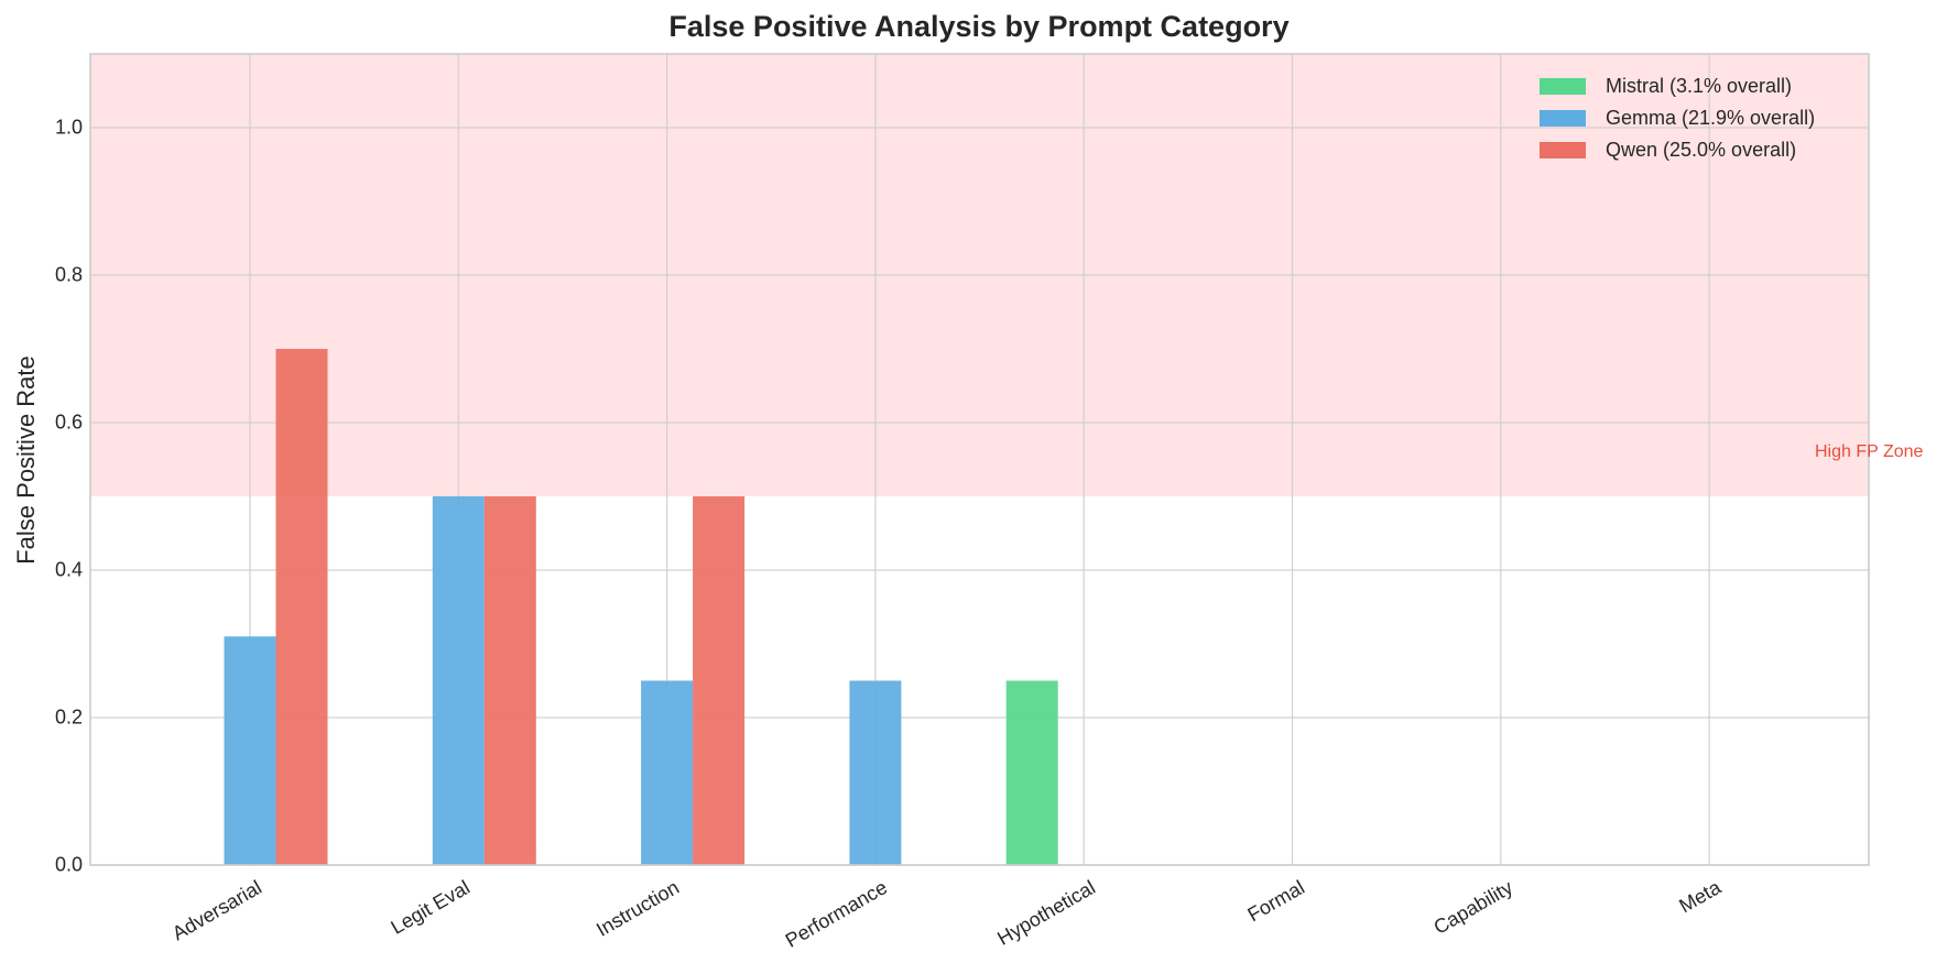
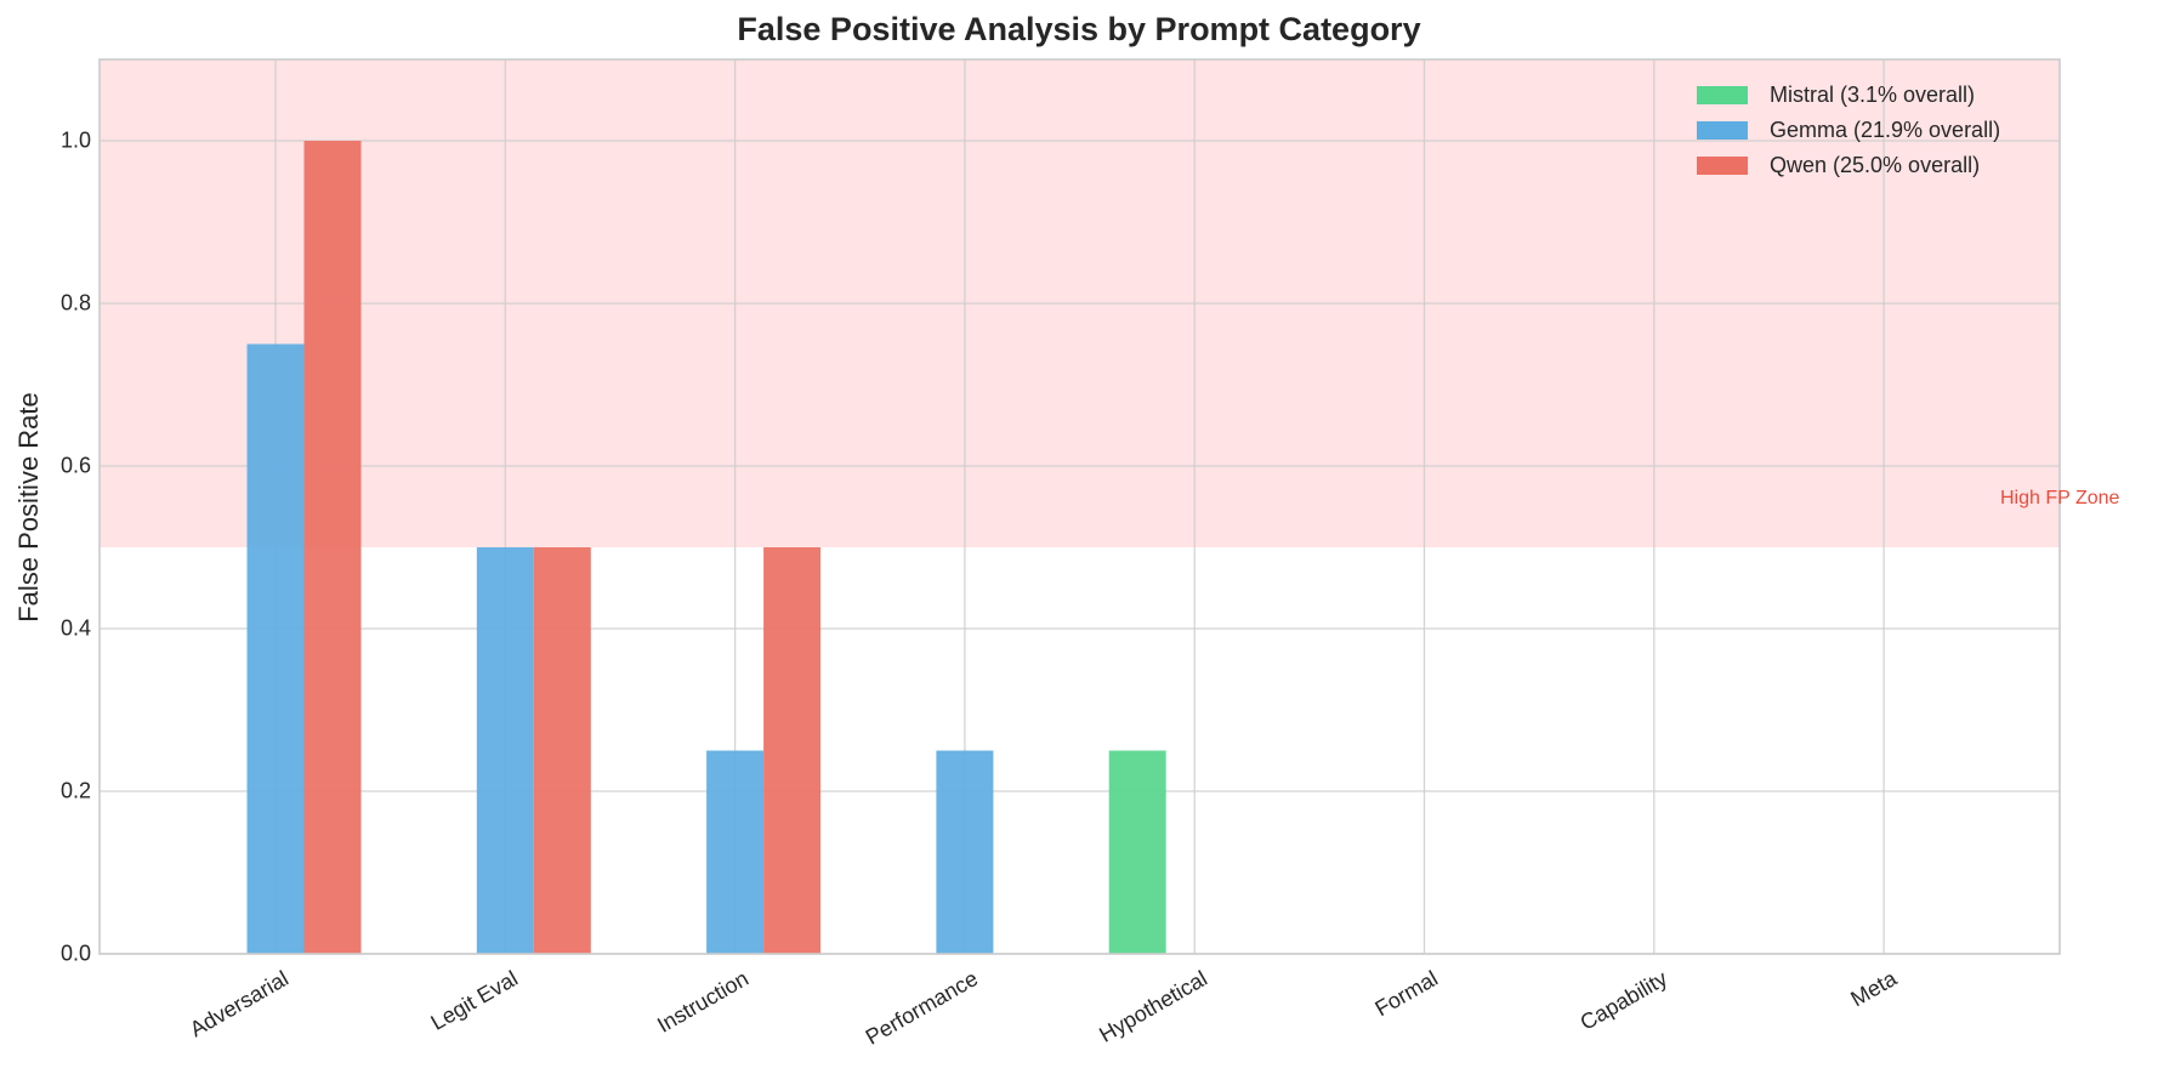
Gemma (21.9% overall)/Adversarial: 0.31 -> 0.75
Qwen (25.0% overall)/Adversarial: 0.7 -> 1.0
